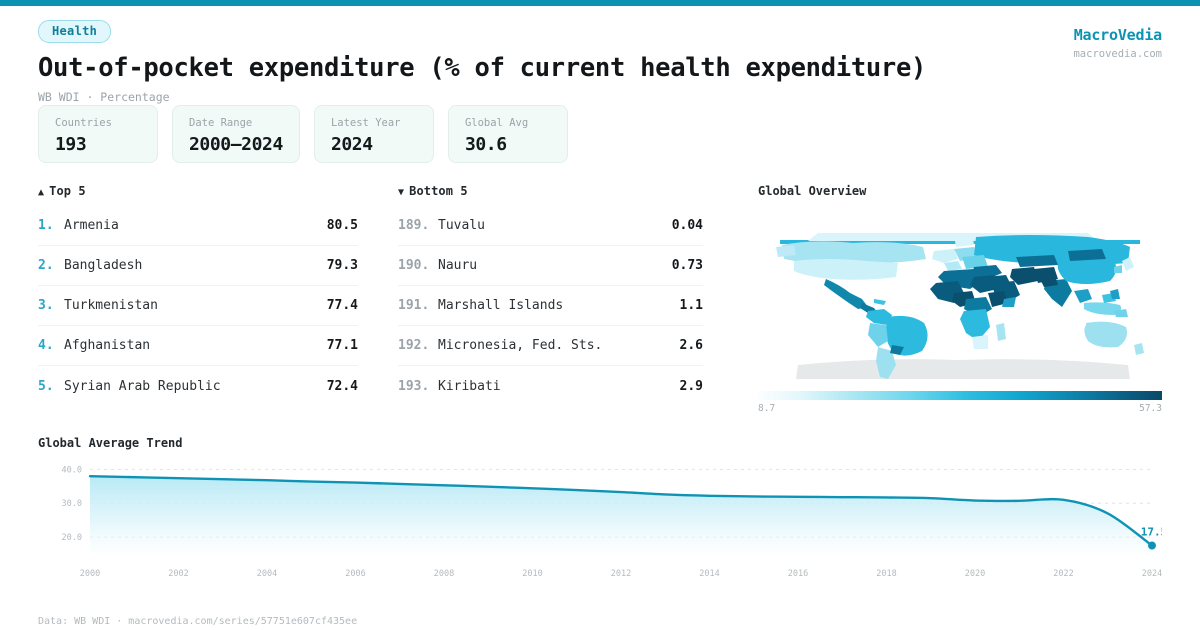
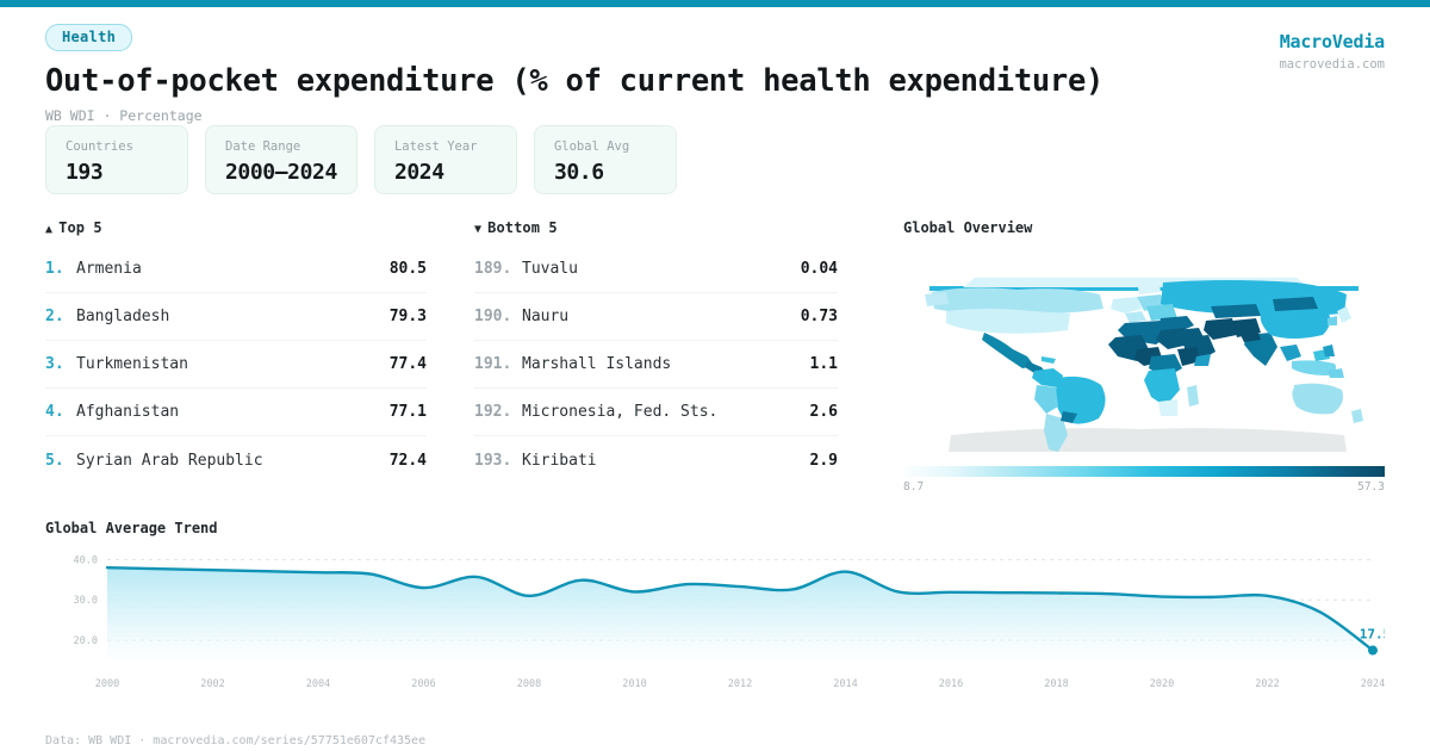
2006: 36 -> 33
2008: 35 -> 31
2010: 34 -> 32
2014: 32 -> 37
